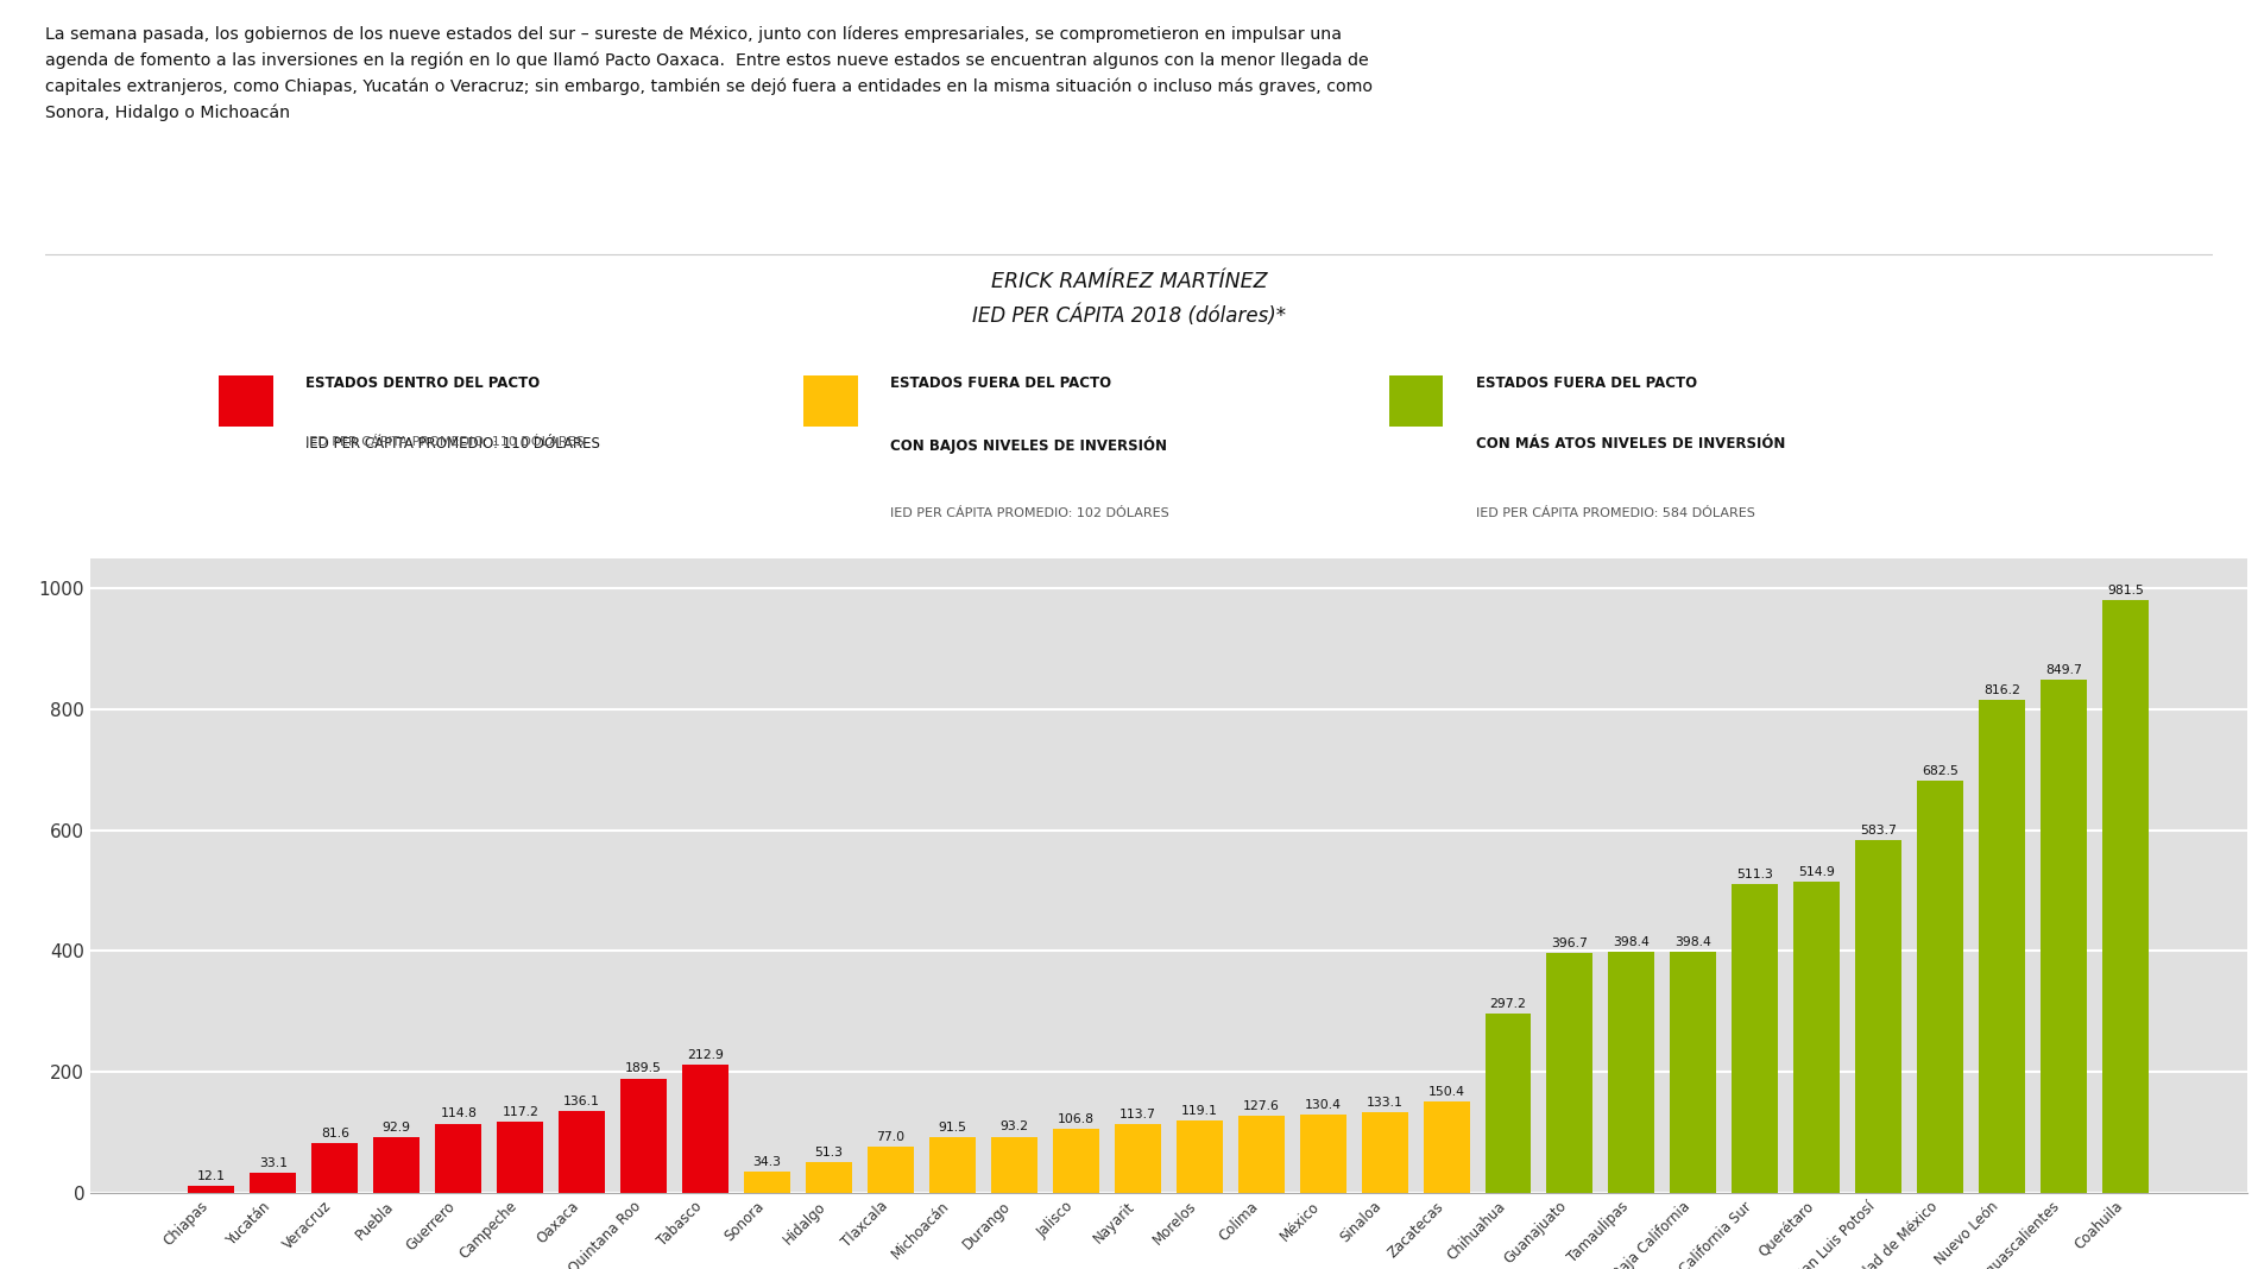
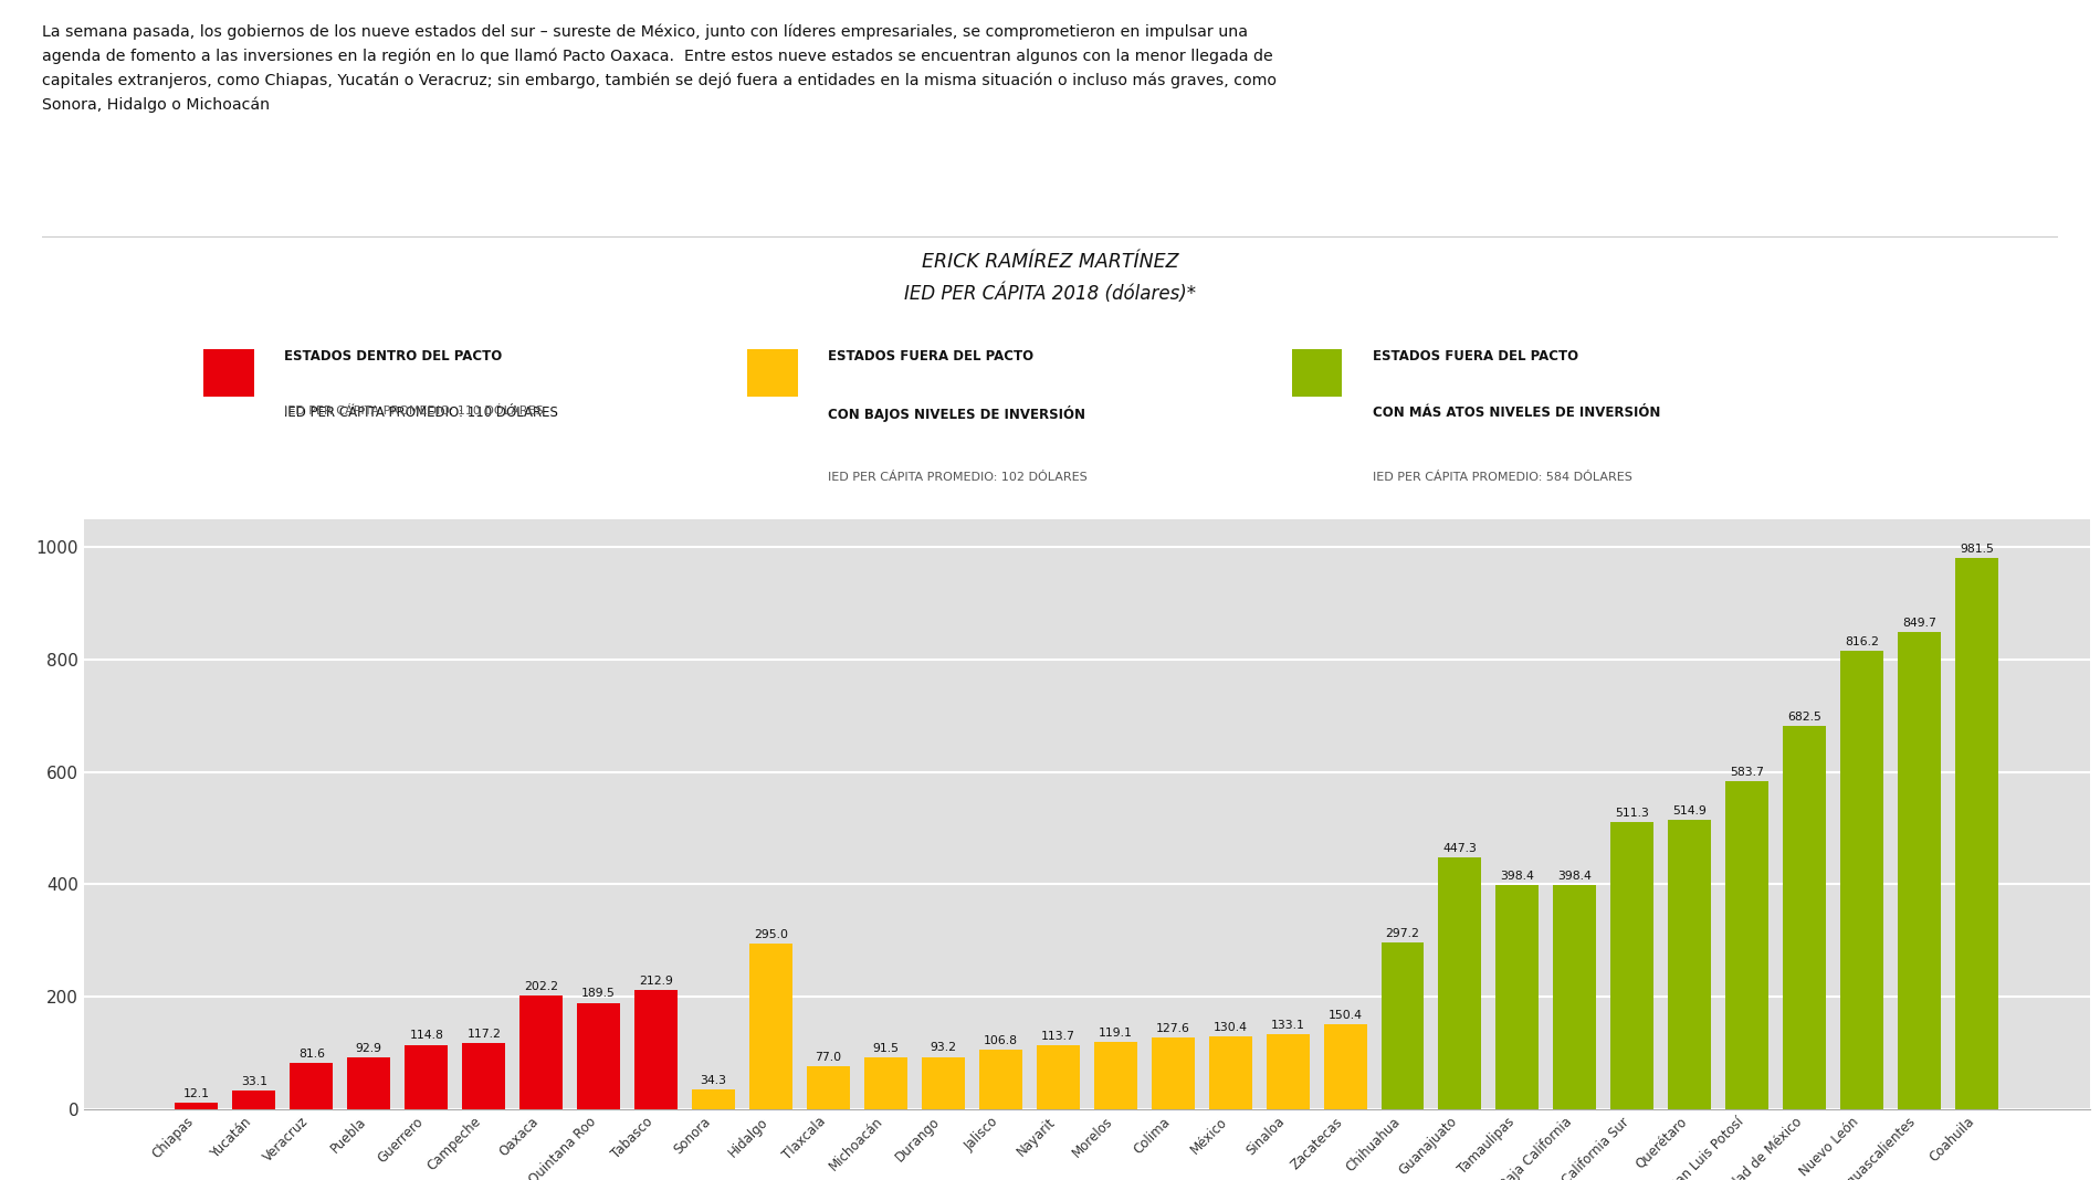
Oaxaca: 136.1 -> 202.2
Hidalgo: 51.3 -> 295.0
Guanajuato: 396.7 -> 447.3
